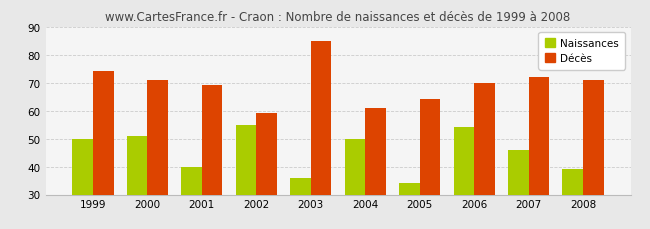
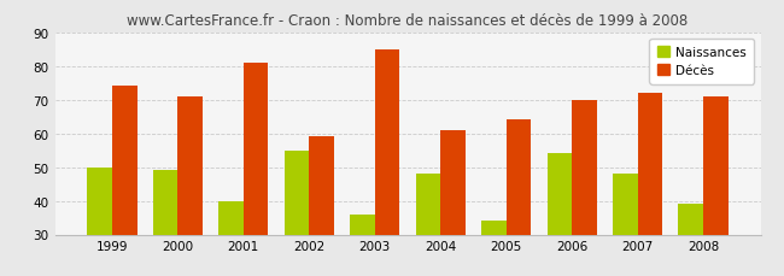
Naissances/2000: 51 -> 49
Décès/2001: 69 -> 81
Naissances/2004: 50 -> 48
Naissances/2007: 46 -> 48
